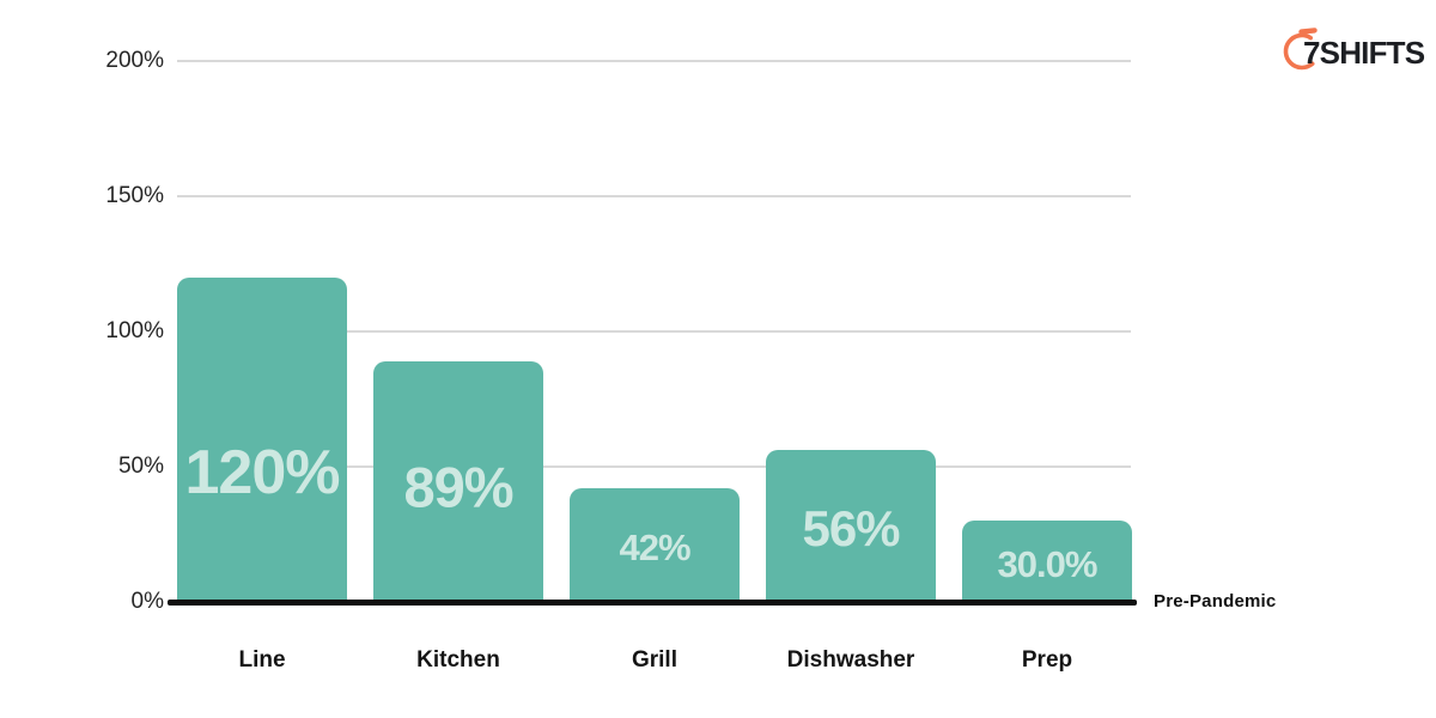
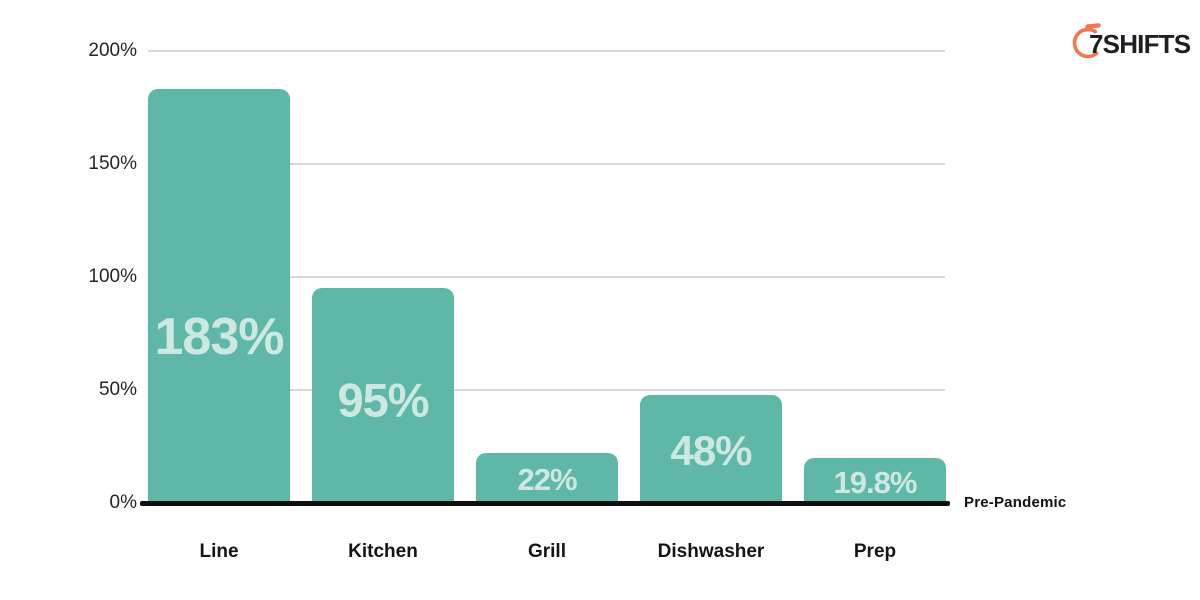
Line: 120% -> 183%
Kitchen: 89% -> 95%
Grill: 42% -> 22%
Dishwasher: 56% -> 48%
Prep: 30.0% -> 19.8%
